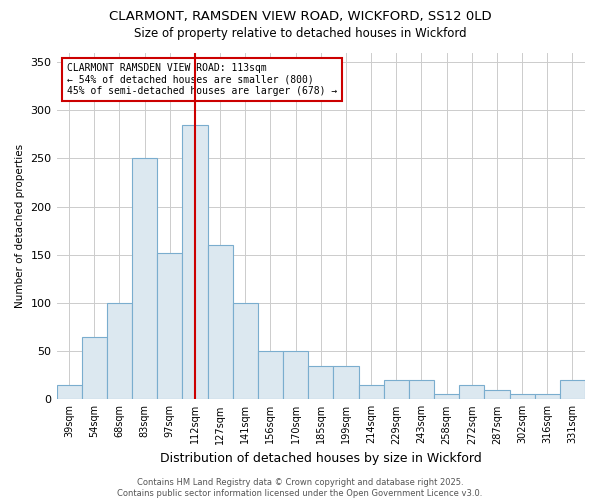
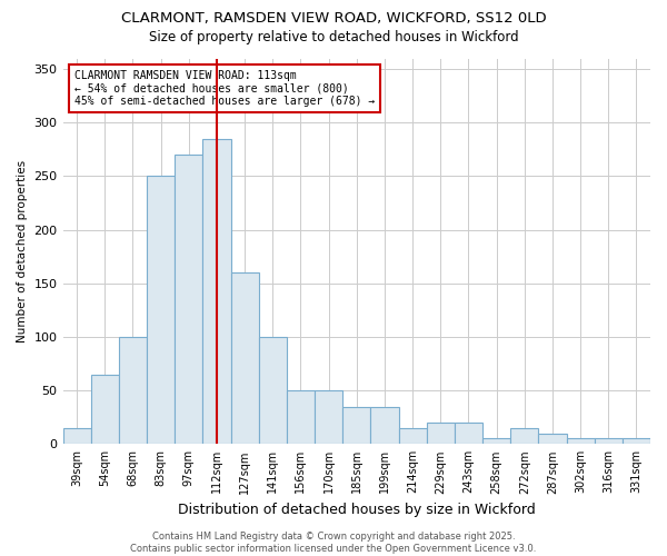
97sqm: 152 -> 270
331sqm: 20 -> 5
